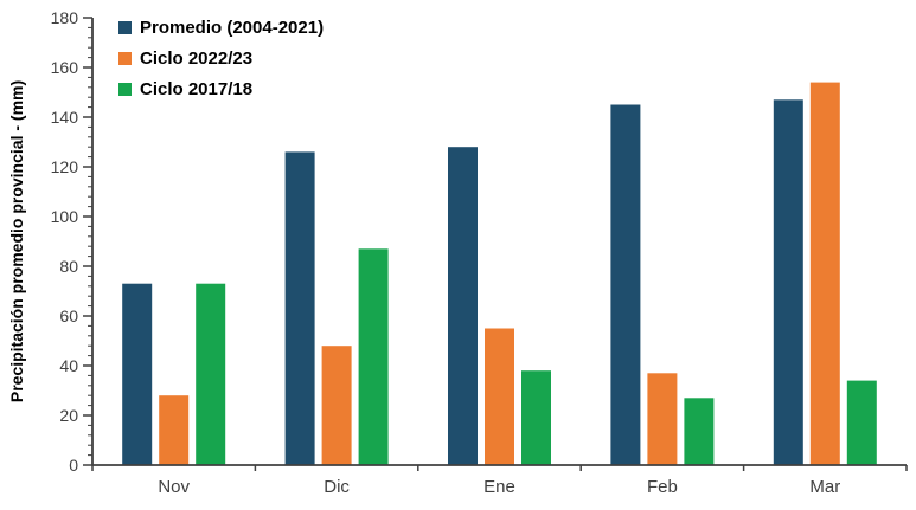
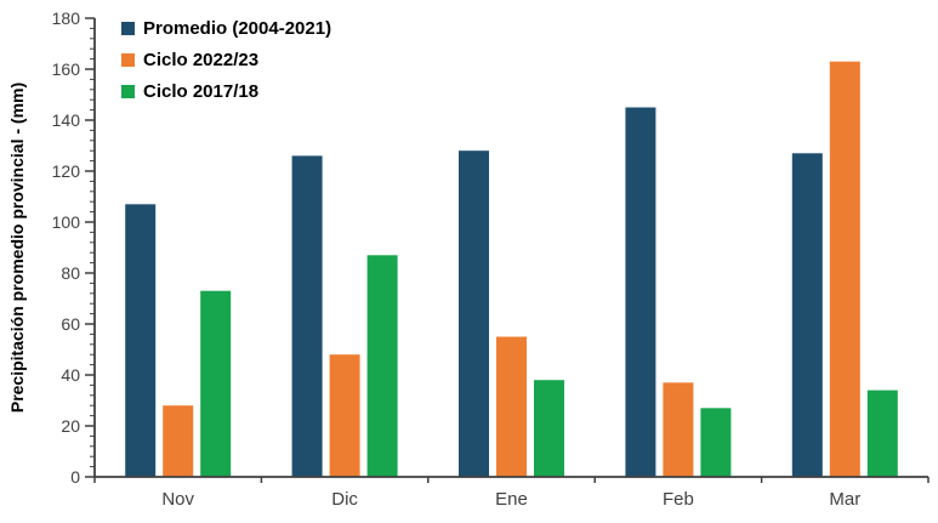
Promedio (2004-2021)/Nov: 73 -> 107
Promedio (2004-2021)/Mar: 147 -> 127
Ciclo 2022/23/Mar: 154 -> 163
